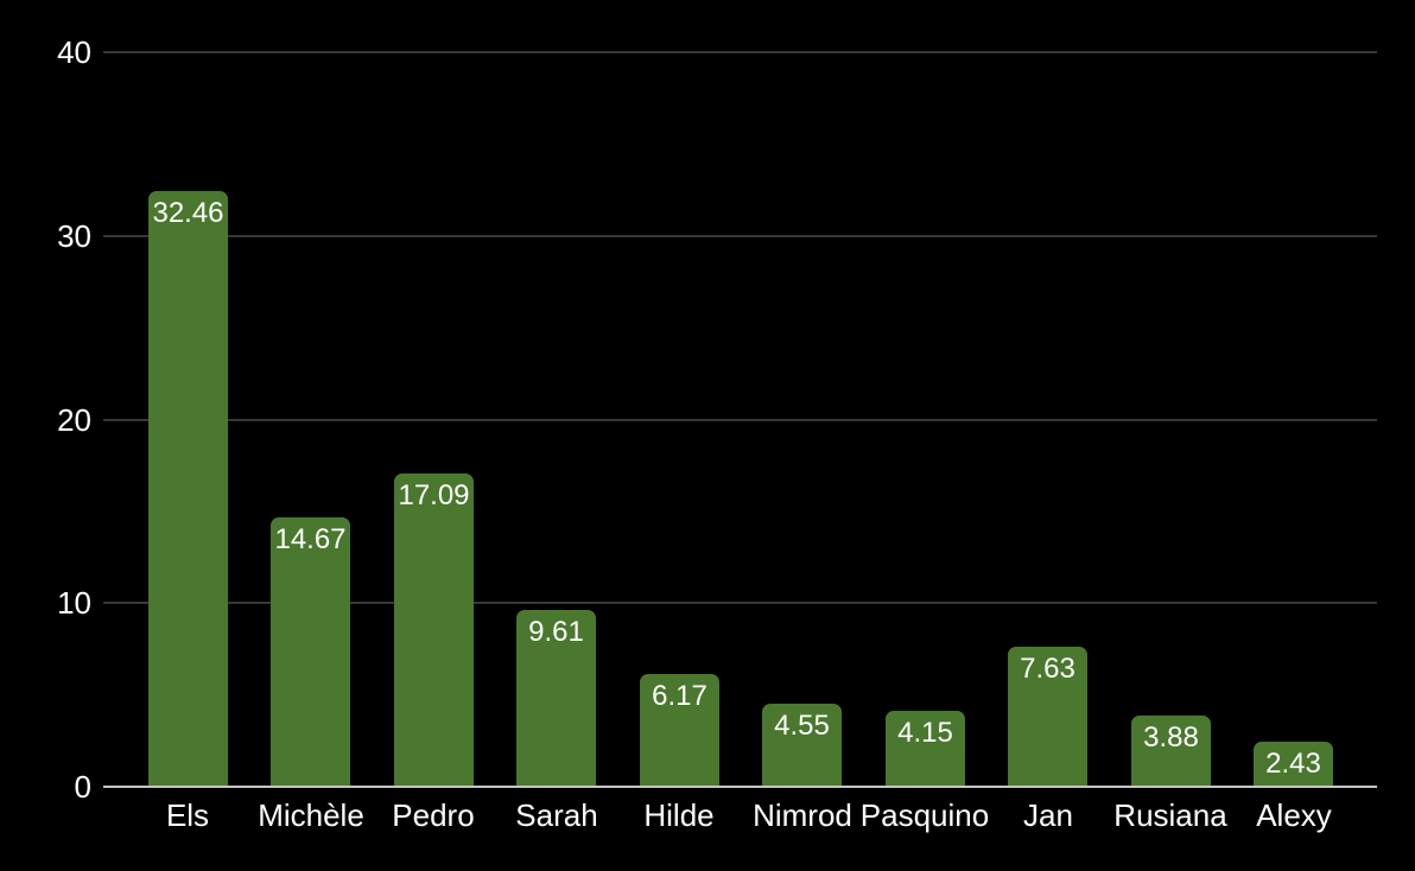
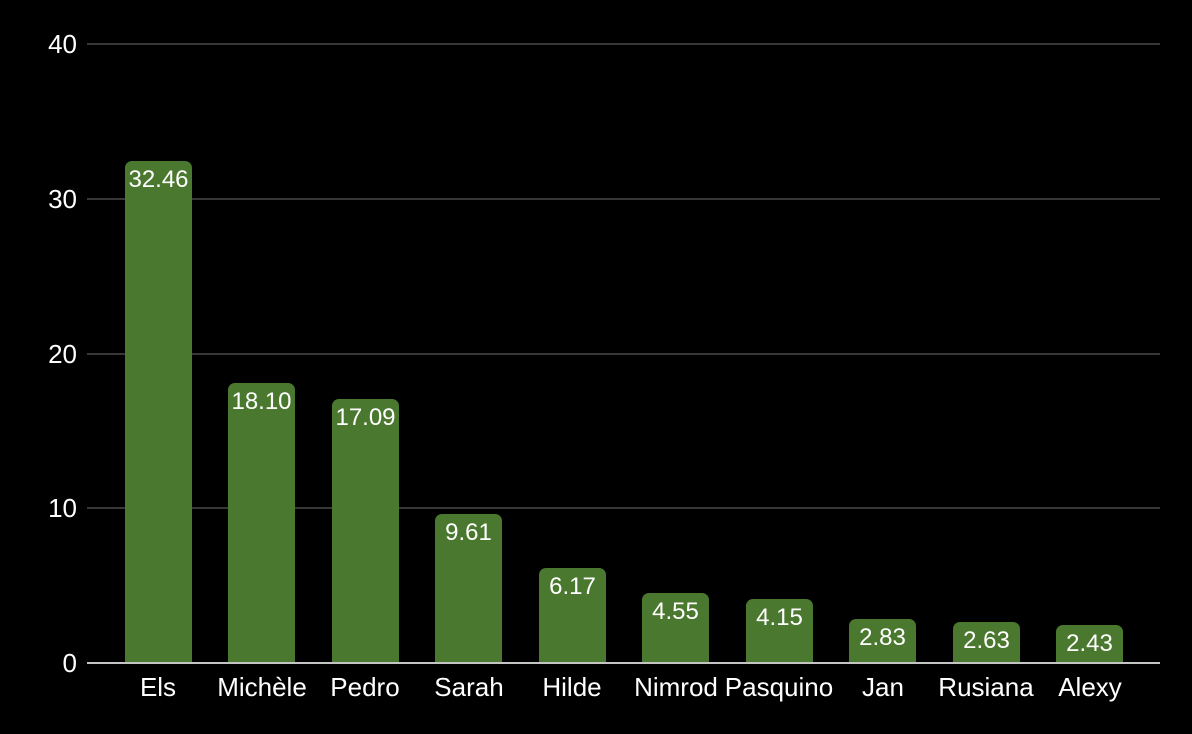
Michèle: 14.67 -> 18.10
Jan: 7.63 -> 2.83
Rusiana: 3.88 -> 2.63
